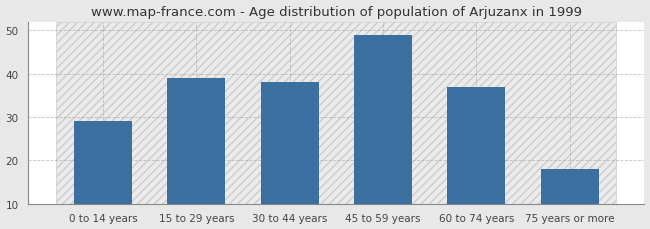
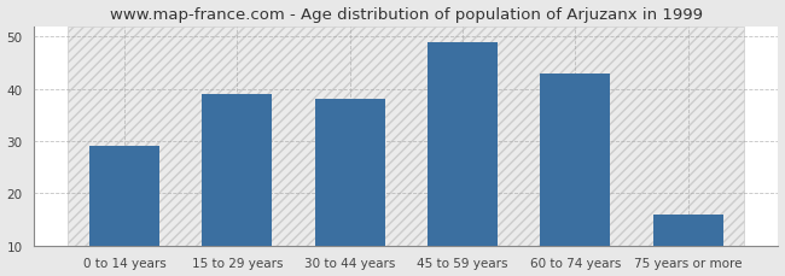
60 to 74 years: 37 -> 43
75 years or more: 18 -> 16
